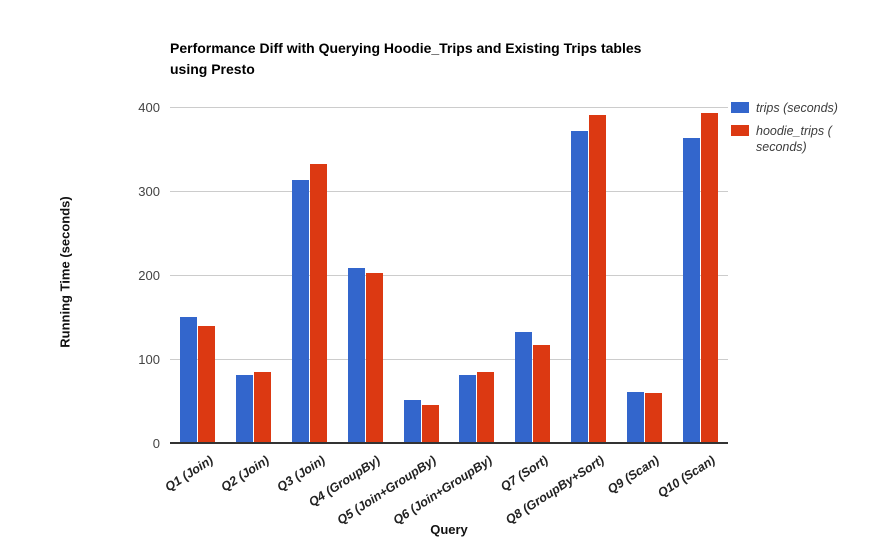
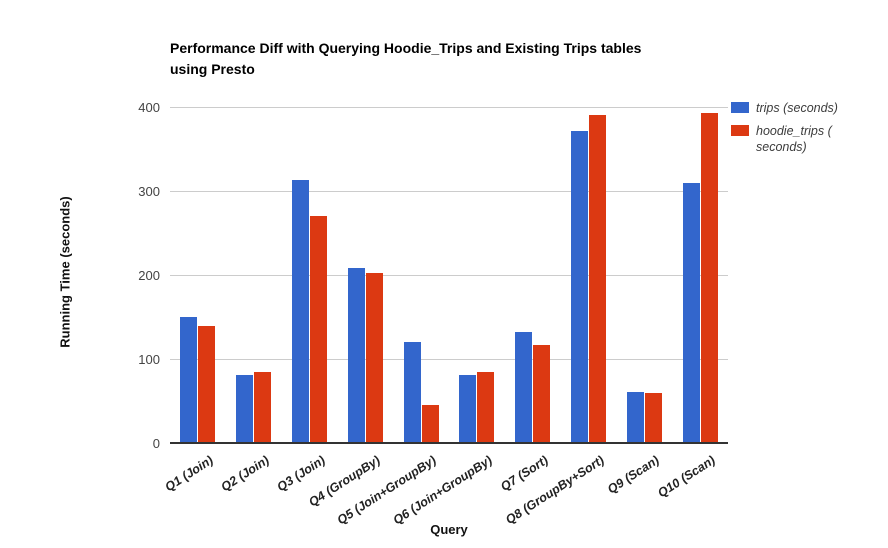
hoodie_trips (seconds)/Q3 (Join): 330 -> 270
trips (seconds)/Q5 (Join+GroupBy): 50 -> 120
trips (seconds)/Q10 (Scan): 360 -> 310
